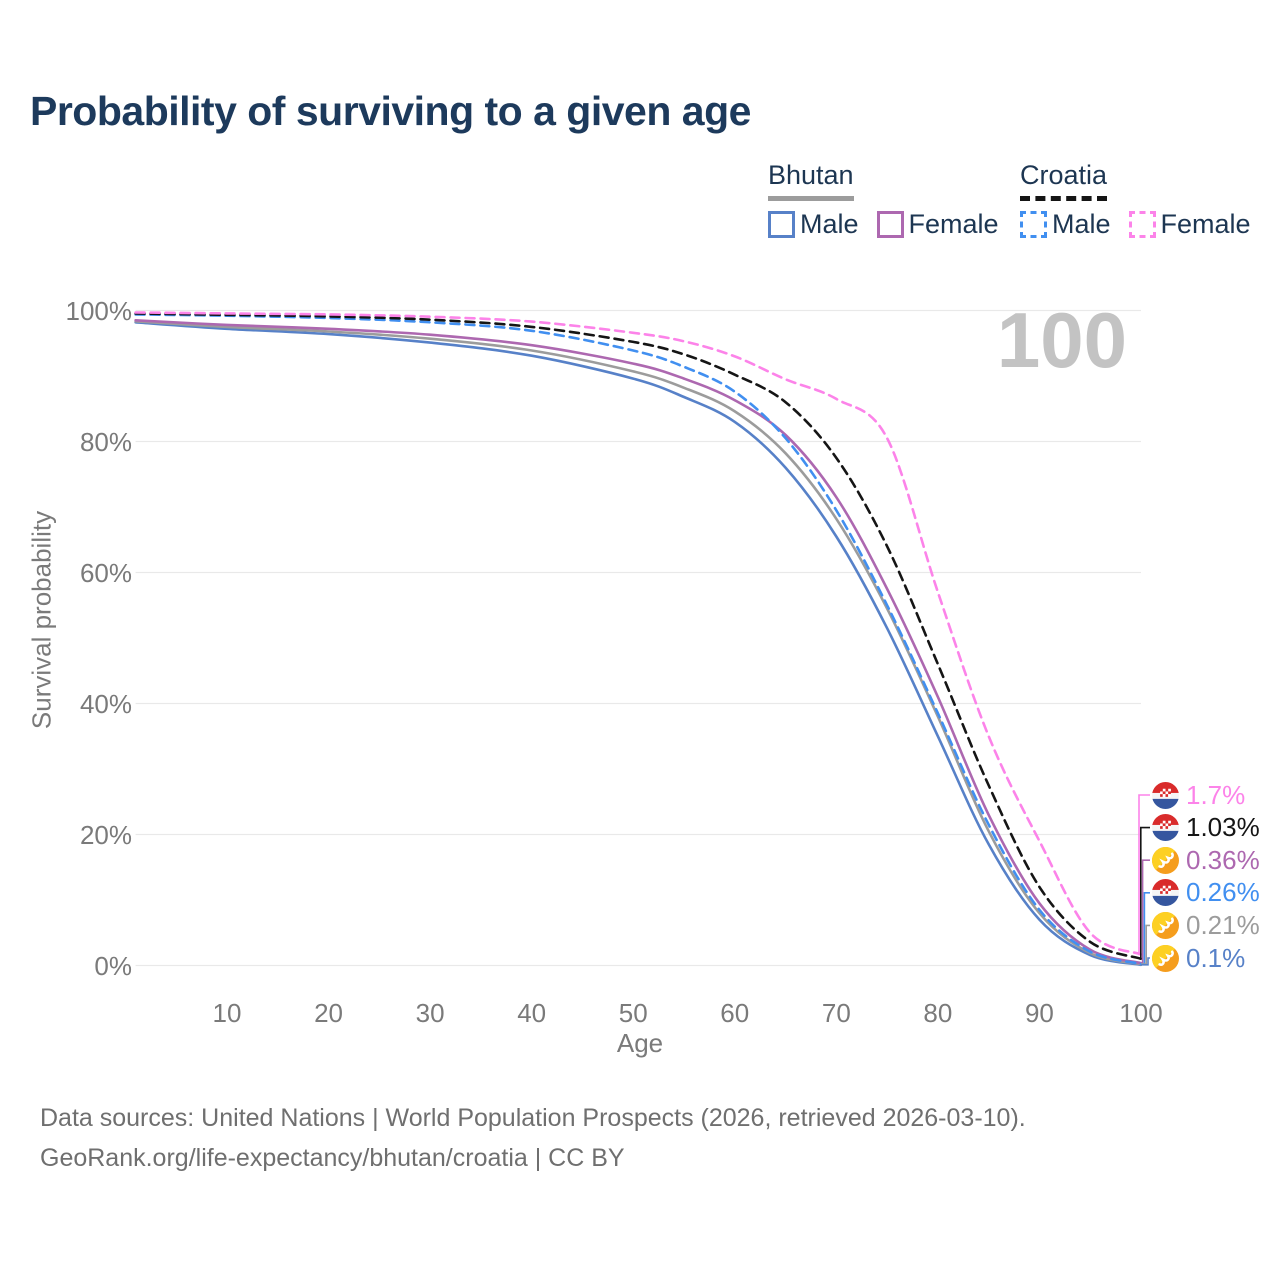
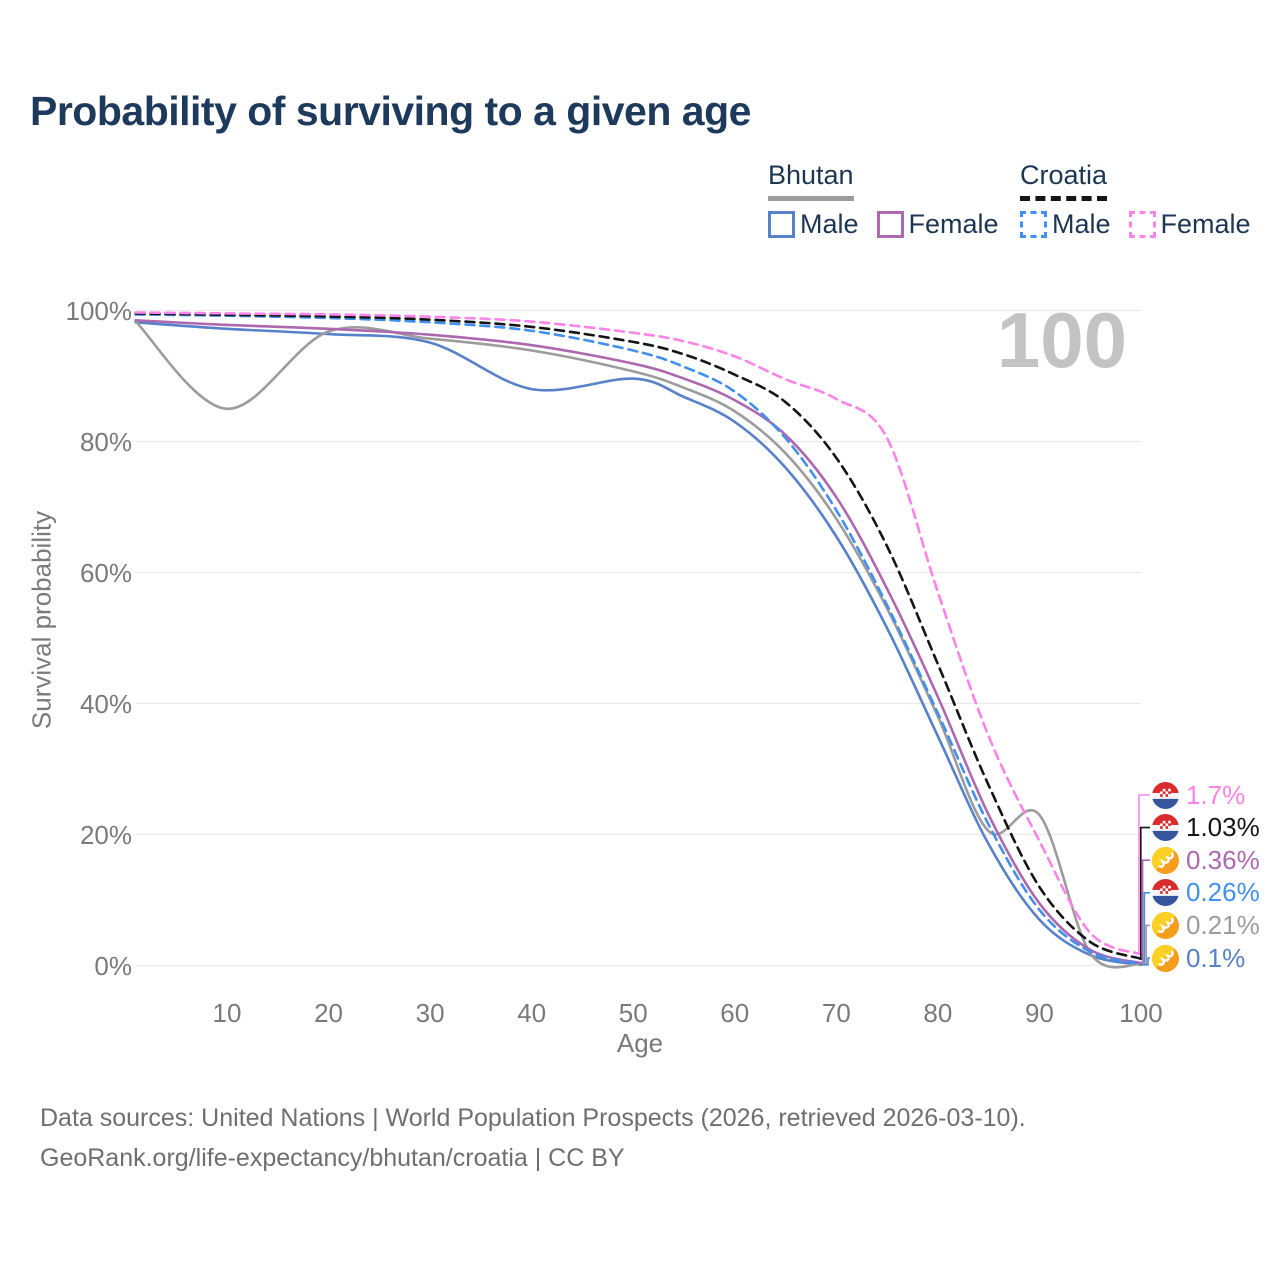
Bhutan/10: 98% -> 85%
Bhutan Male/40: 93% -> 88%
Bhutan/90: 8% -> 23%
